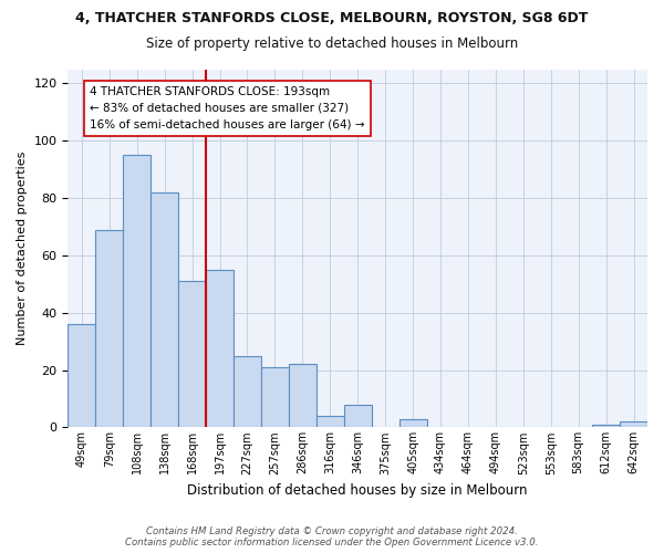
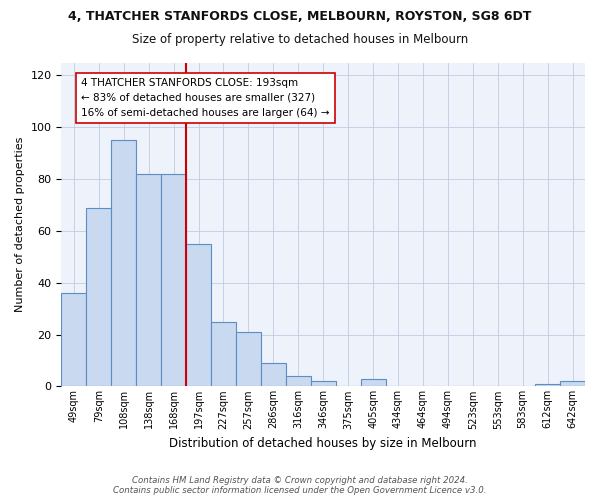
168sqm: 51 -> 82
286sqm: 22 -> 9
346sqm: 8 -> 2
